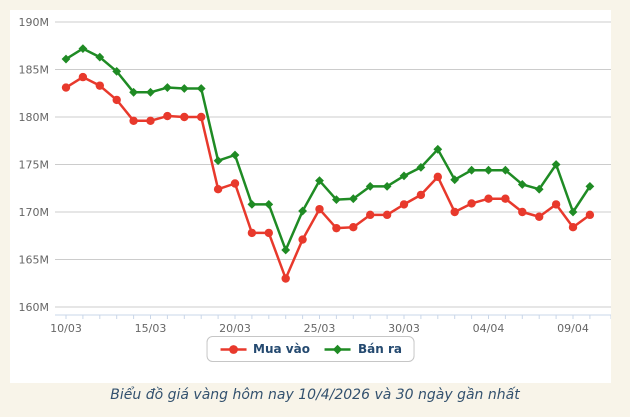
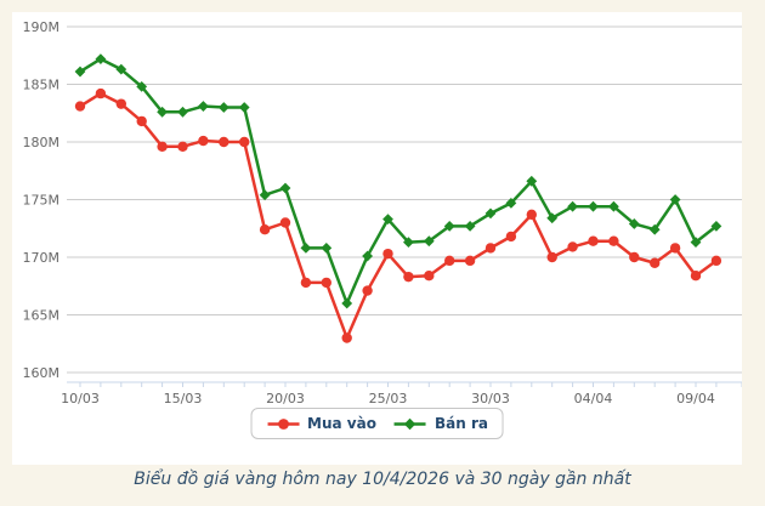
Bán ra/09/04: 170M -> 171M
